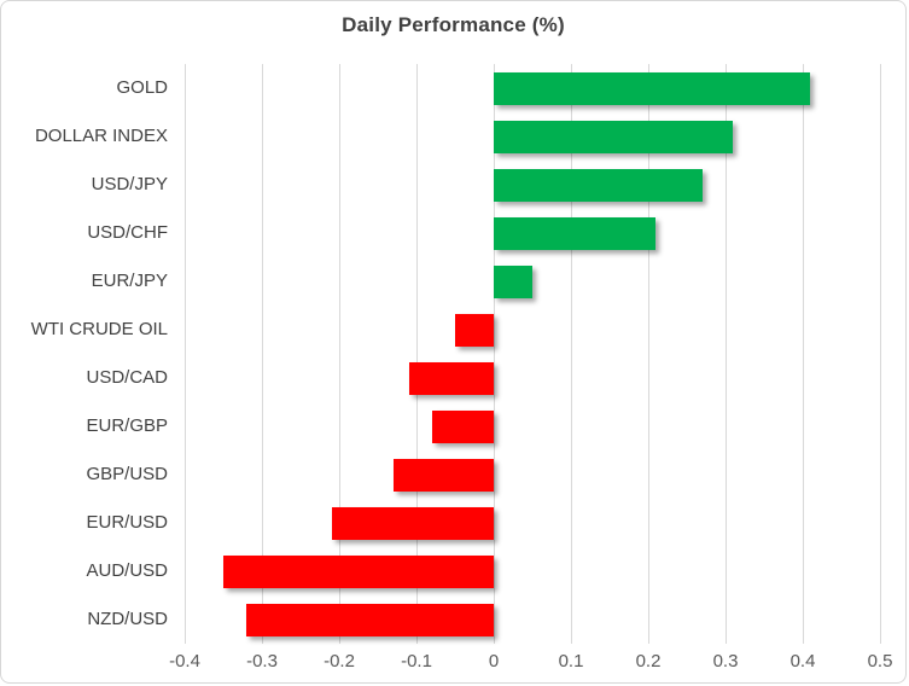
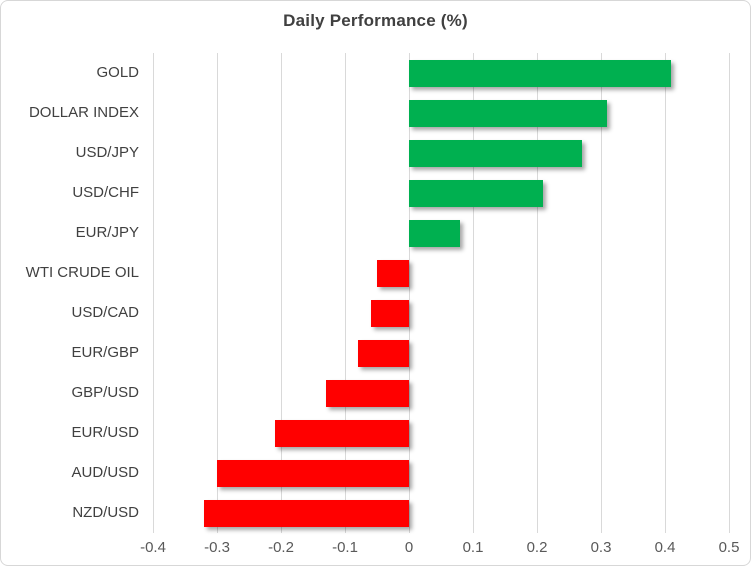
EUR/JPY: 0.05 -> 0.08
USD/CAD: -0.11 -> -0.06
AUD/USD: -0.35 -> -0.30
